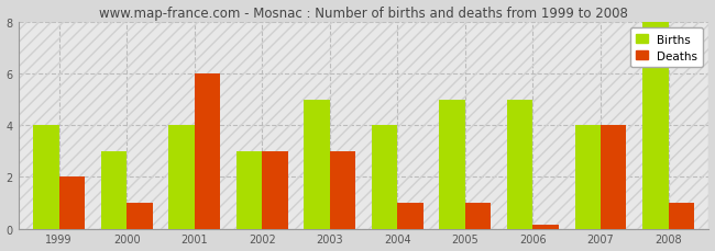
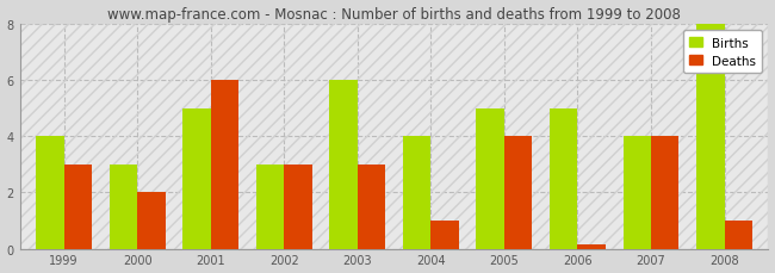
Deaths/1999: 2.00 -> 3.00
Deaths/2000: 1.00 -> 2.00
Births/2001: 4 -> 5
Births/2003: 5 -> 6
Deaths/2005: 1.00 -> 4.00
